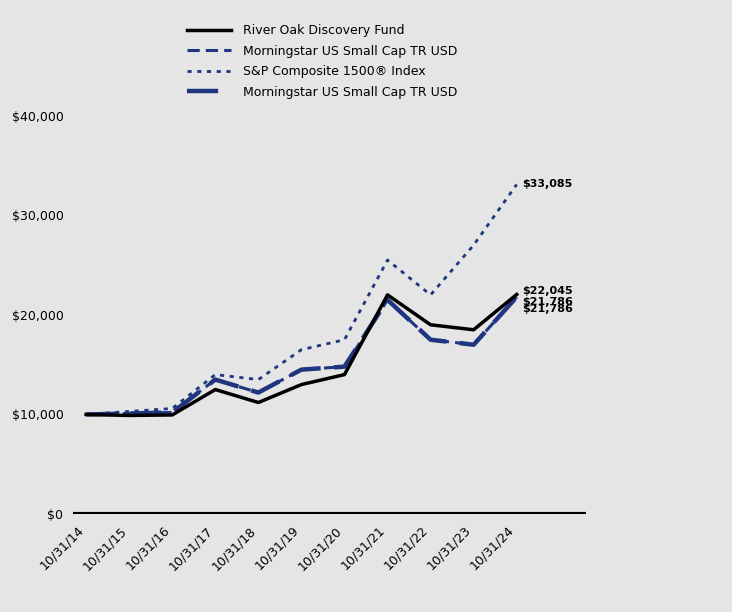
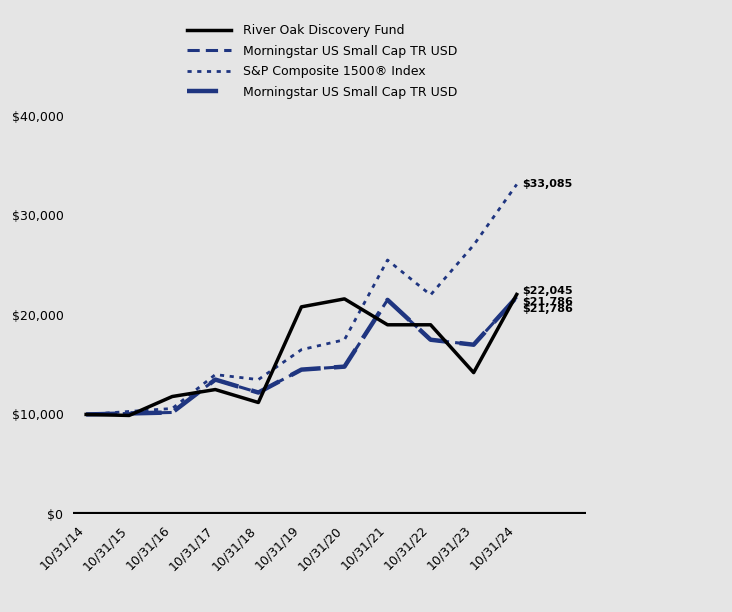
River Oak Discovery Fund/10/31/16: $10,000 -> $11,800
River Oak Discovery Fund/10/31/19: $13,000 -> $20,800
River Oak Discovery Fund/10/31/20: $14,000 -> $21,600
River Oak Discovery Fund/10/31/21: $22,000 -> $19,000
River Oak Discovery Fund/10/31/23: $18,500 -> $14,200
